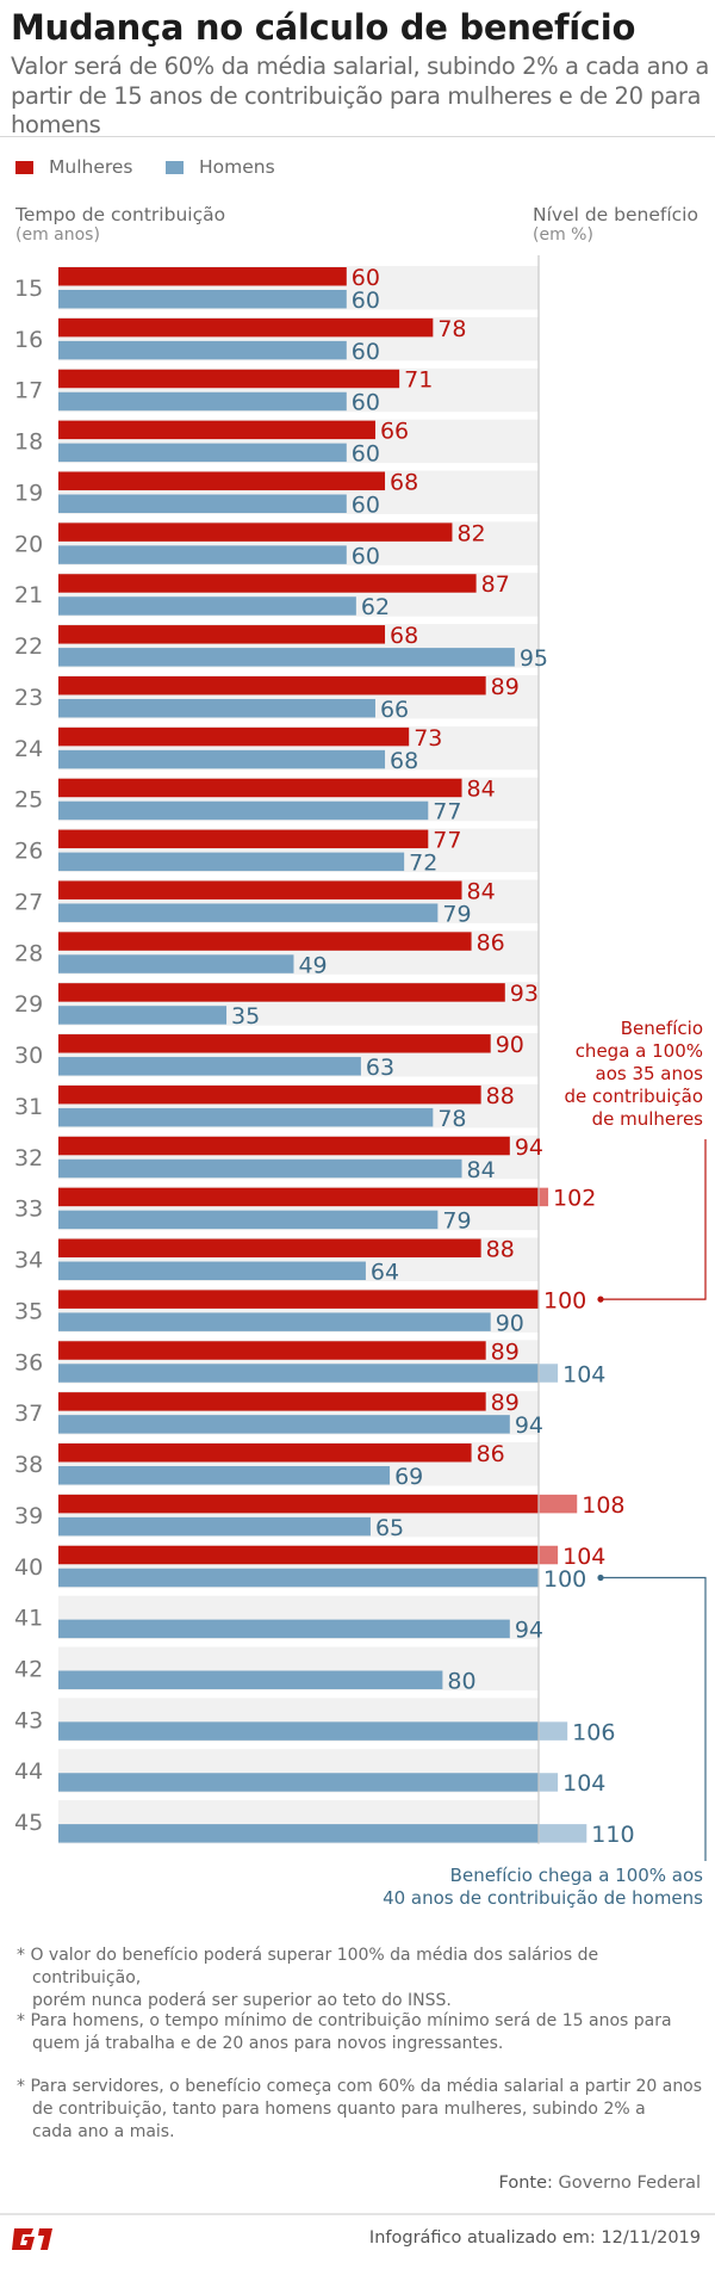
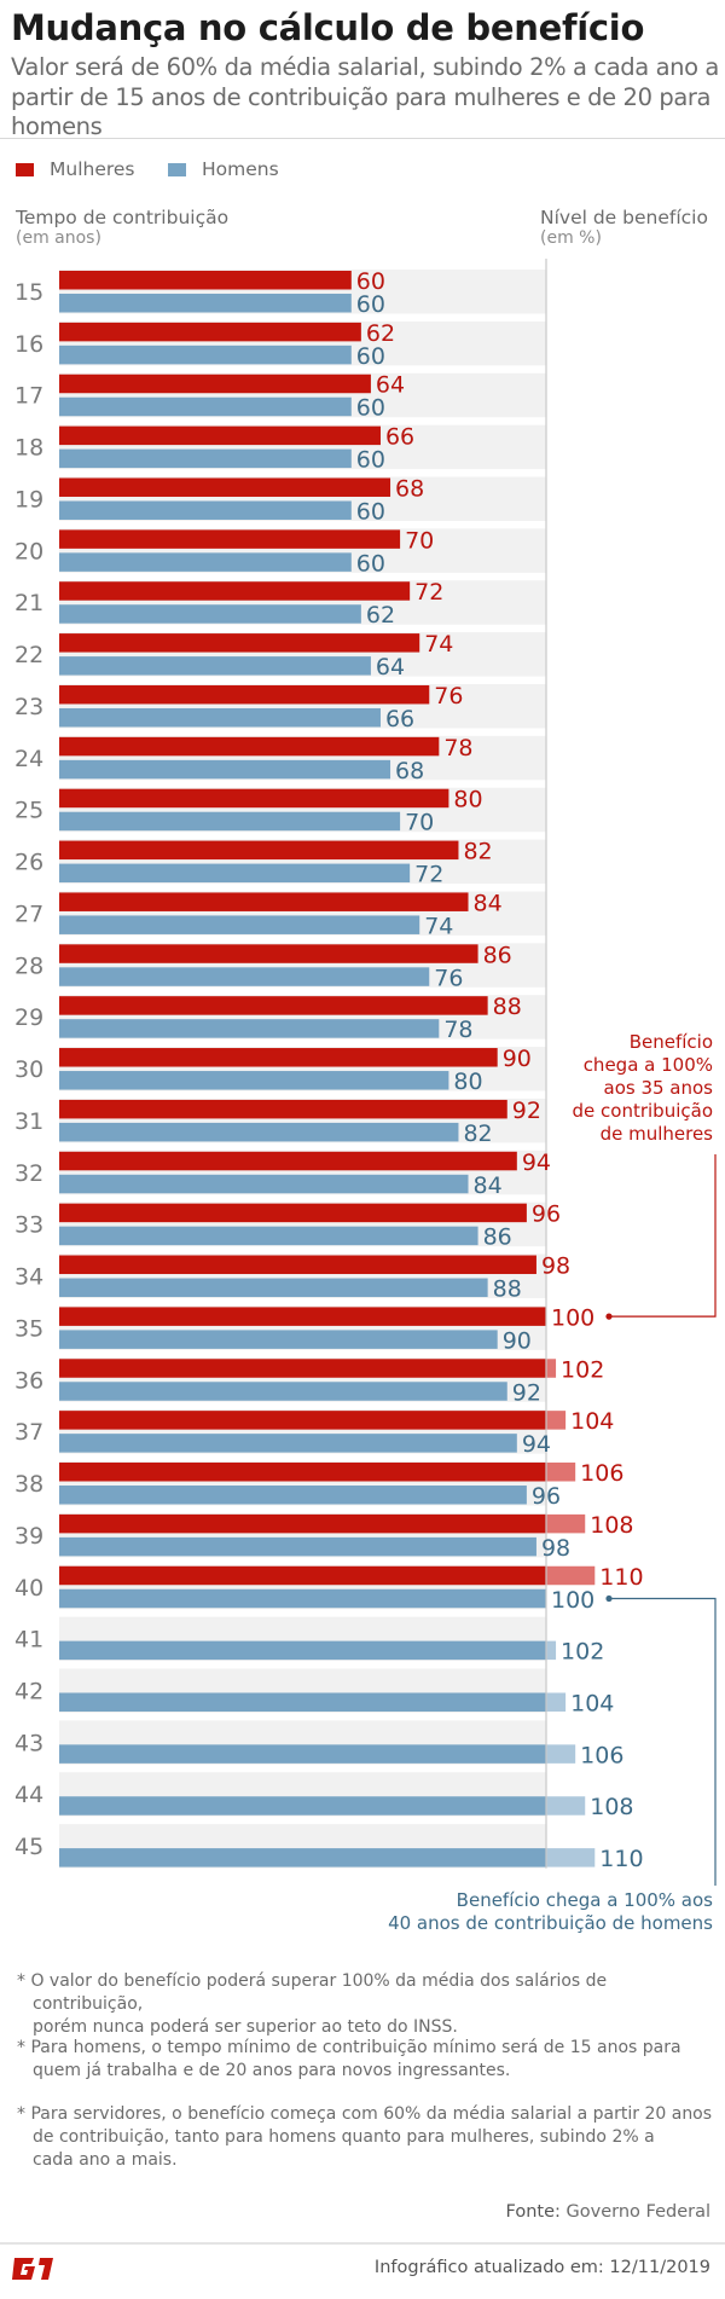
Mulheres/16: 78 -> 62
Mulheres/17: 71 -> 64
Mulheres/20: 82 -> 70
Mulheres/21: 87 -> 72
Mulheres/22: 68 -> 74
Homens/22: 95 -> 64
Mulheres/23: 89 -> 76
Mulheres/24: 73 -> 78
Mulheres/25: 84 -> 80
Homens/25: 77 -> 70
Mulheres/26: 77 -> 82
Homens/27: 79 -> 74
Homens/28: 49 -> 76
Mulheres/29: 93 -> 88
Homens/29: 35 -> 78
Homens/30: 63 -> 80
Mulheres/31: 88 -> 92
Homens/31: 78 -> 82
Mulheres/33: 102 -> 96
Homens/33: 79 -> 86
Mulheres/34: 88 -> 98
Homens/34: 64 -> 88
Mulheres/36: 89 -> 102
Homens/36: 104 -> 92
Mulheres/37: 89 -> 104
Mulheres/38: 86 -> 106
Homens/38: 69 -> 96
Homens/39: 65 -> 98
Mulheres/40: 104 -> 110
Homens/41: 94 -> 102
Homens/42: 80 -> 104
Homens/44: 104 -> 108
